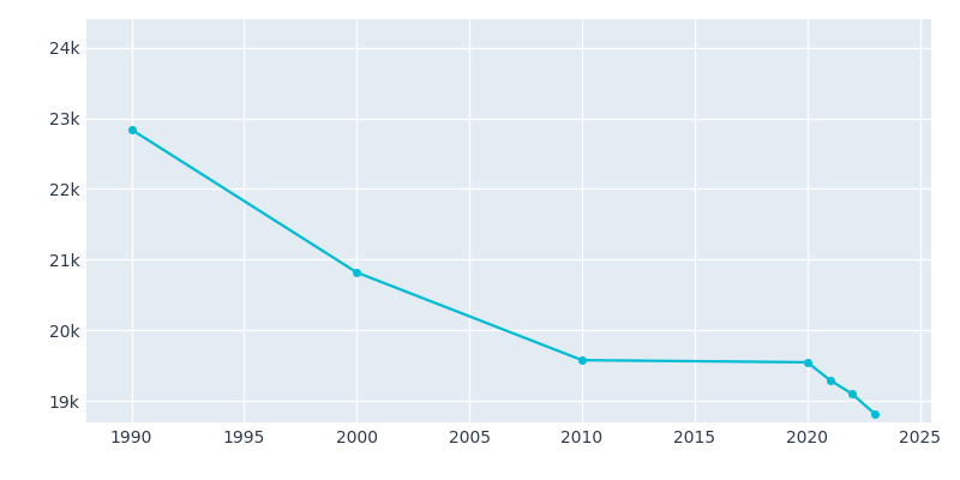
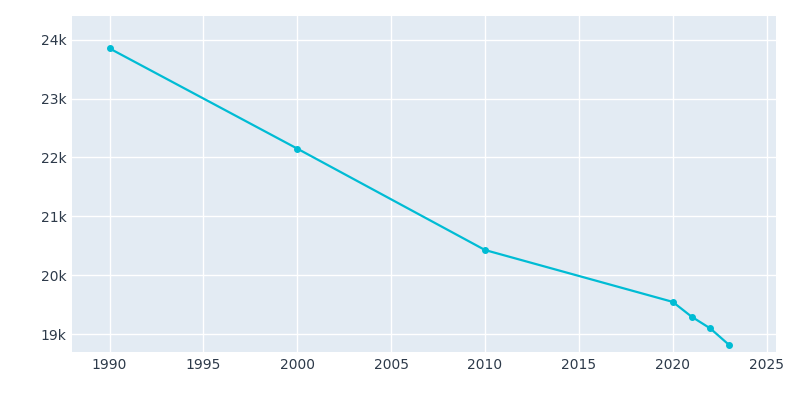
1990: 22.84k -> 23.85k
2000: 20.82k -> 22.15k
2010: 19.58k -> 20.43k
